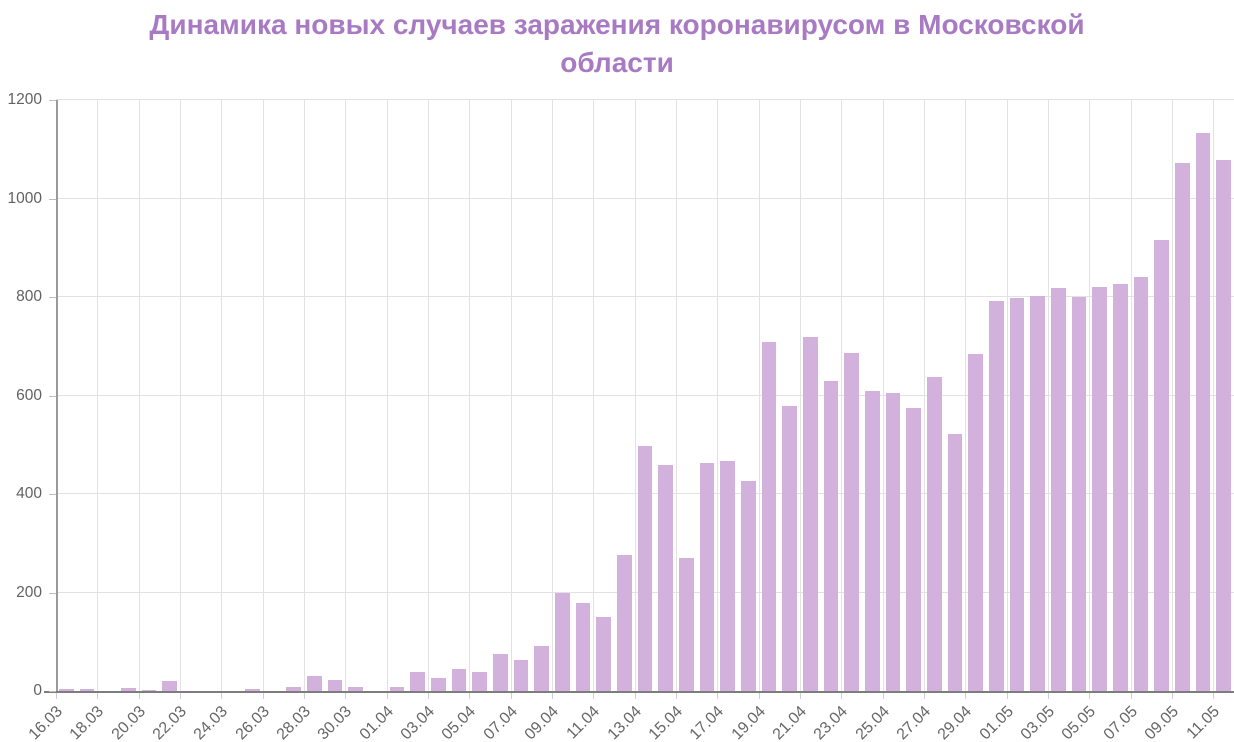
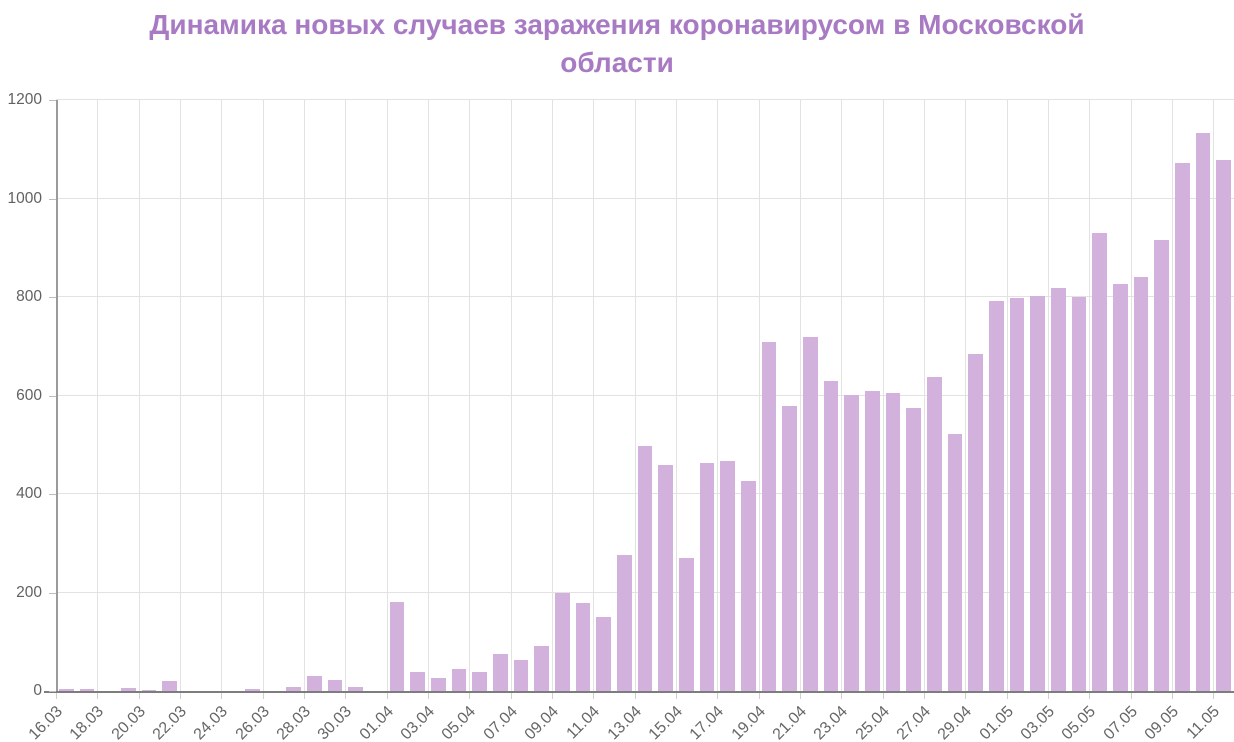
01.04: 10 -> 180
23.04: 690 -> 600
05.05: 820 -> 930
